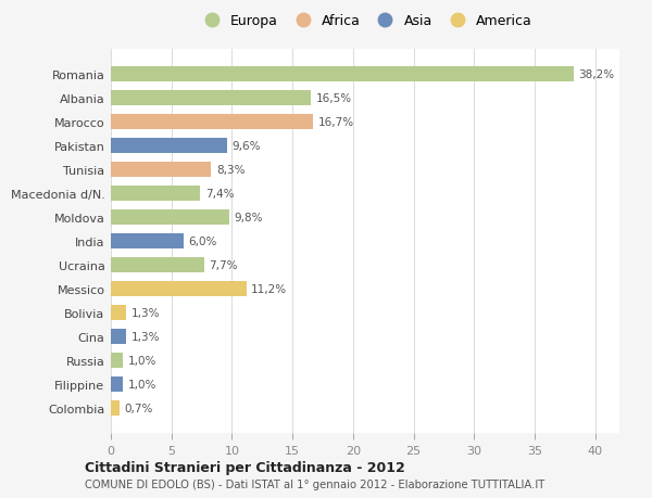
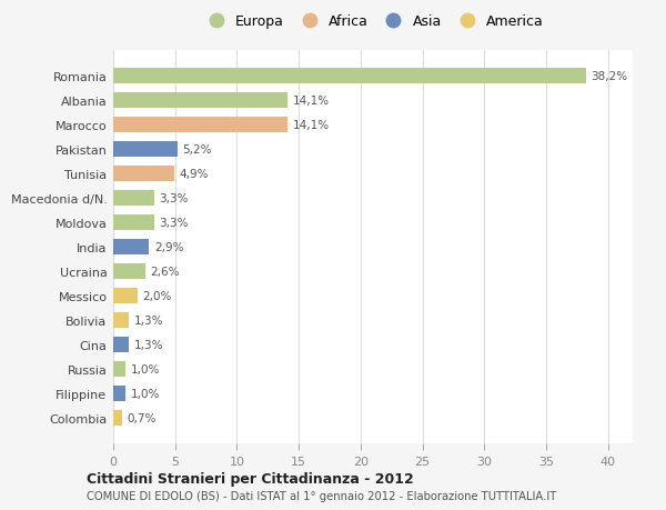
Albania: 16,5% -> 14,1%
Marocco: 16,7% -> 14,1%
Pakistan: 9,6% -> 5,2%
Tunisia: 8,3% -> 4,9%
Macedonia d/N.: 7,4% -> 3,3%
Moldova: 9,8% -> 3,3%
India: 6,0% -> 2,9%
Ucraina: 7,7% -> 2,6%
Messico: 11,2% -> 2,0%
